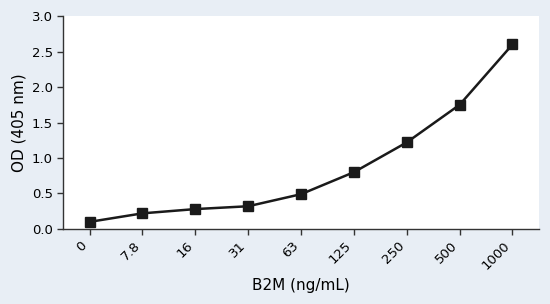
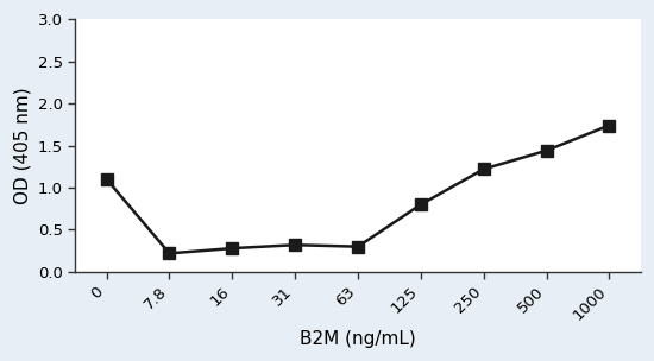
0: 0.10 -> 1.10
63: 0.49 -> 0.30
500: 1.75 -> 1.44
1000: 2.60 -> 1.74
